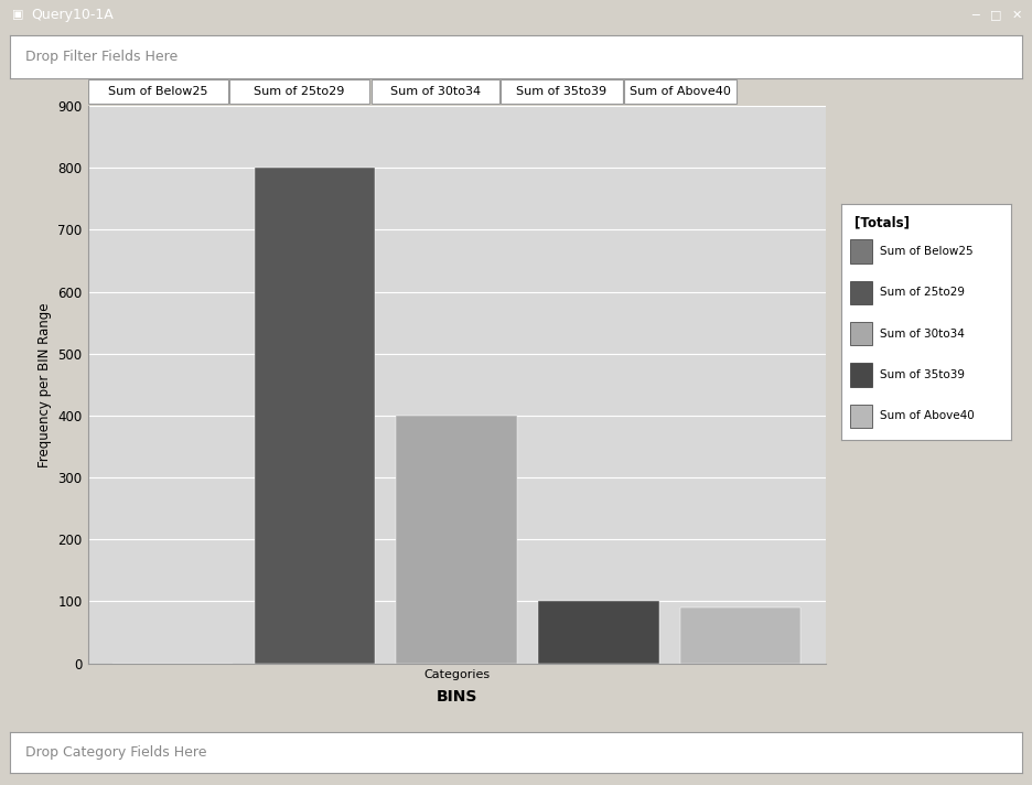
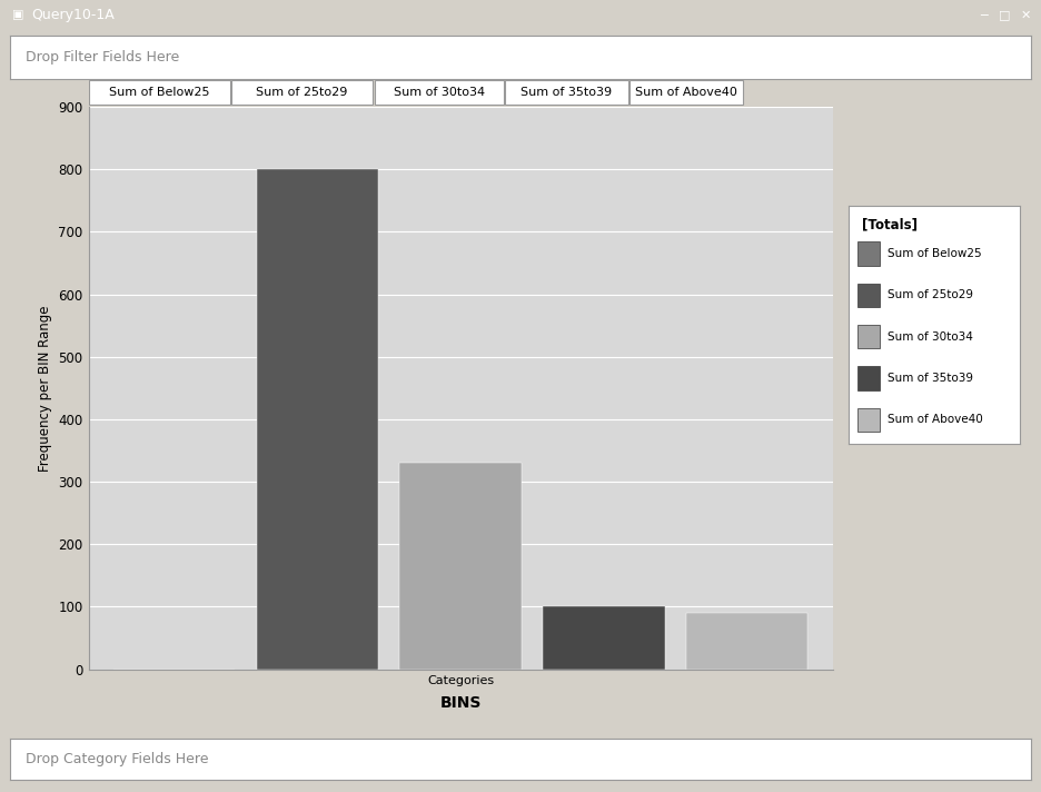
Categories: 400 -> 330
